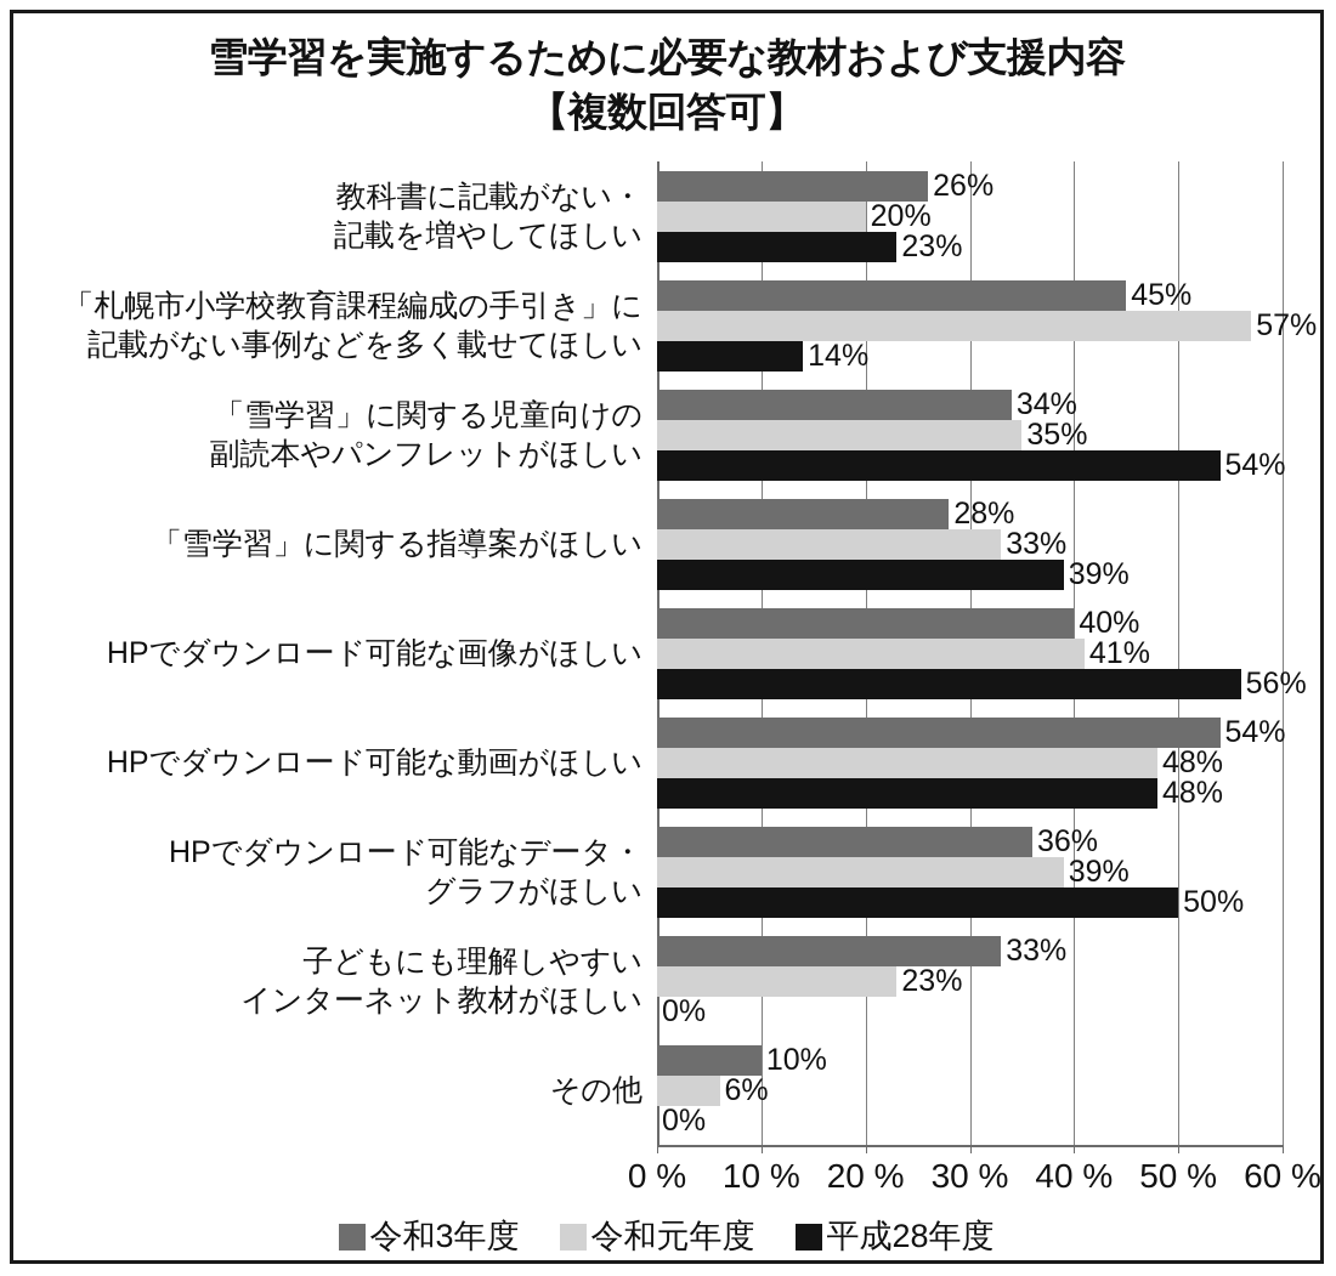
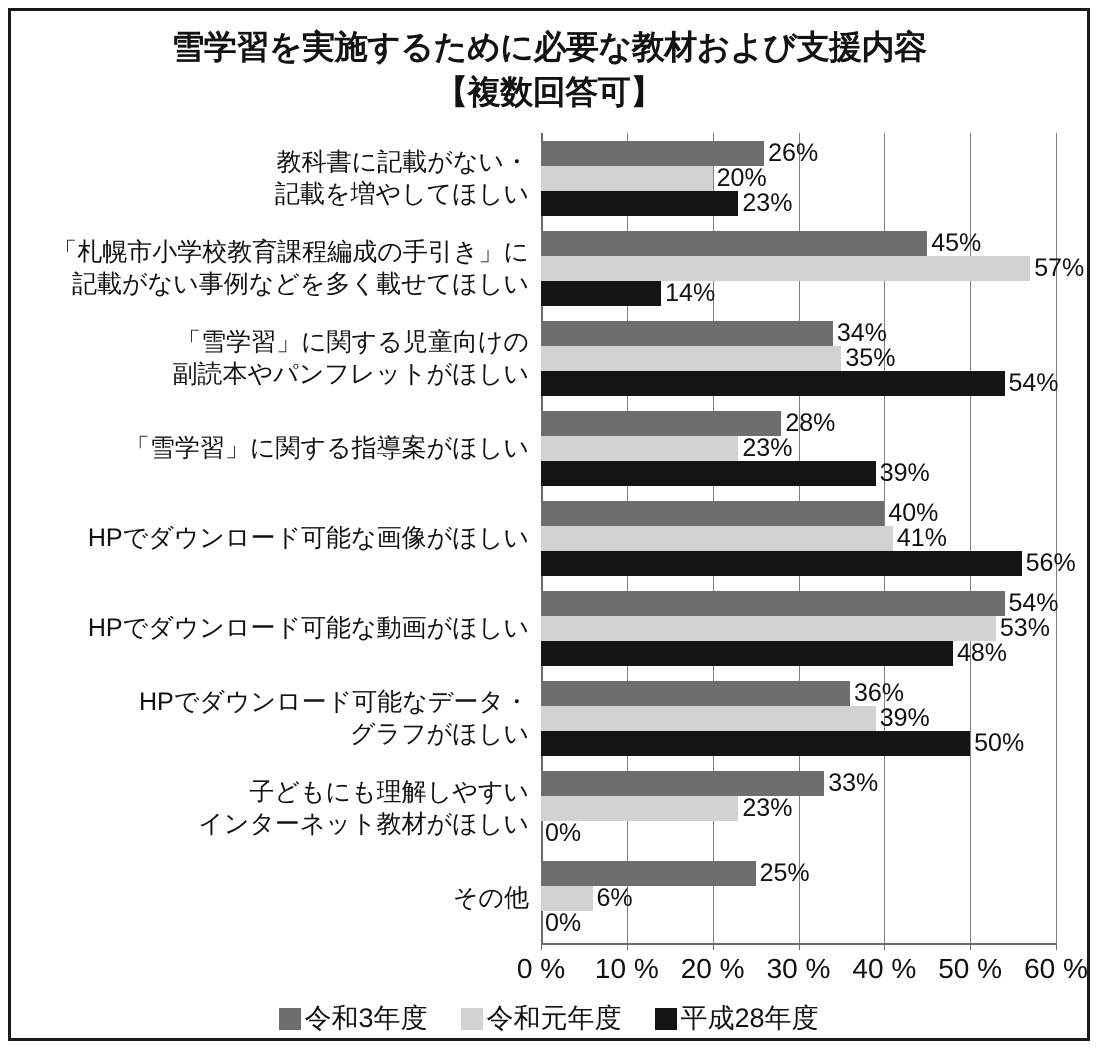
令和元年度/「雪学習」に関する指導案がほしい: 33% -> 23%
令和元年度/HPでダウンロード可能な動画がほしい: 48% -> 53%
令和3年度/その他: 10% -> 25%
